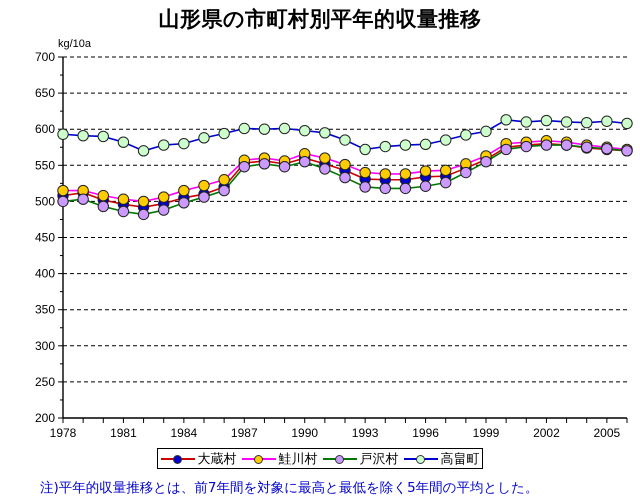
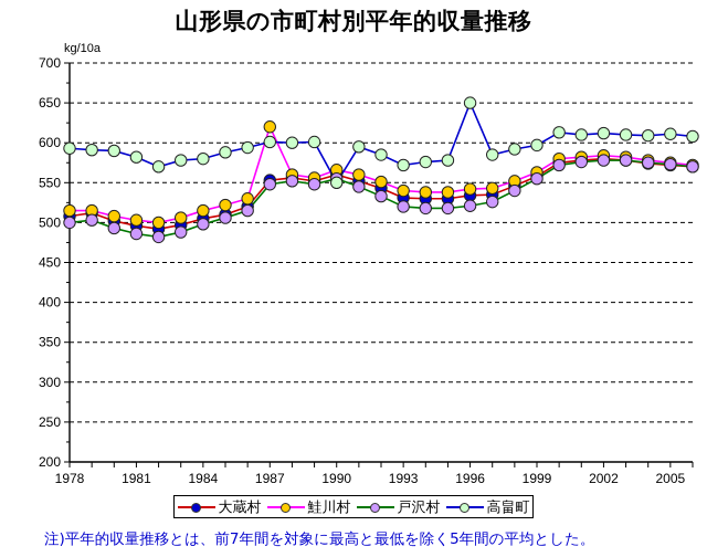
鮭川村/1987: 560 -> 620
高畠町/1990: 600 -> 550
高畠町/1996: 580 -> 650
